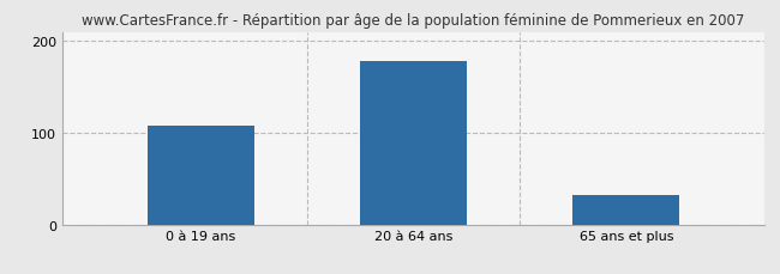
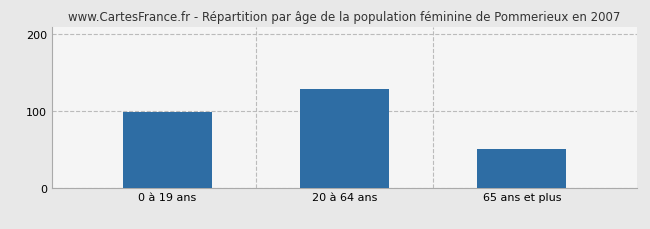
0 à 19 ans: 108 -> 98
20 à 64 ans: 178 -> 128
65 ans et plus: 32 -> 50
